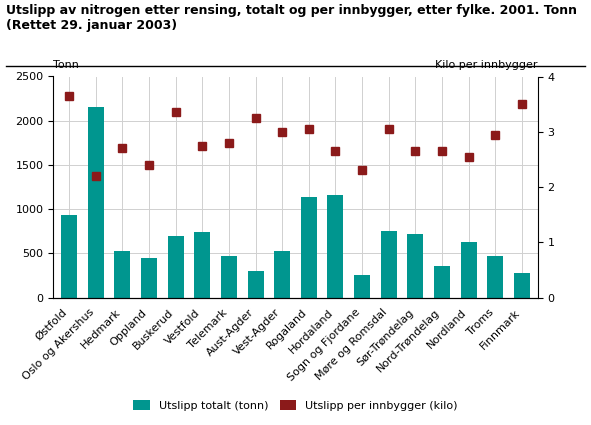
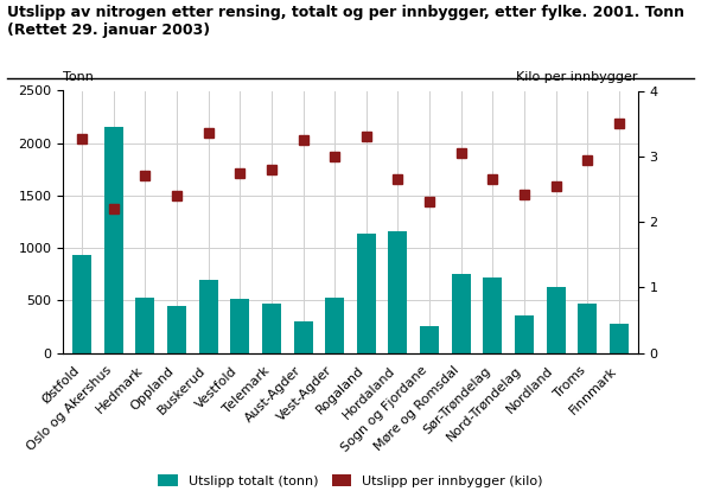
Utslipp per innbygger (kilo)/Østfold: 3.65 -> 3.26
Utslipp totalt (tonn)/Vestfold: 740 -> 520
Utslipp per innbygger (kilo)/Rogaland: 3.05 -> 3.30
Utslipp per innbygger (kilo)/Nord-Trøndelag: 2.65 -> 2.42
